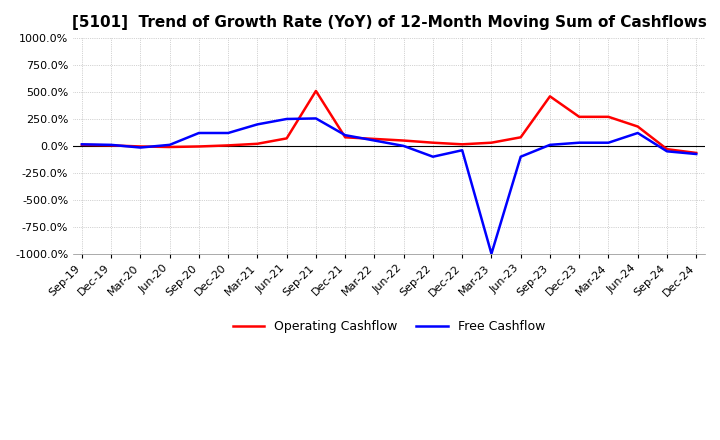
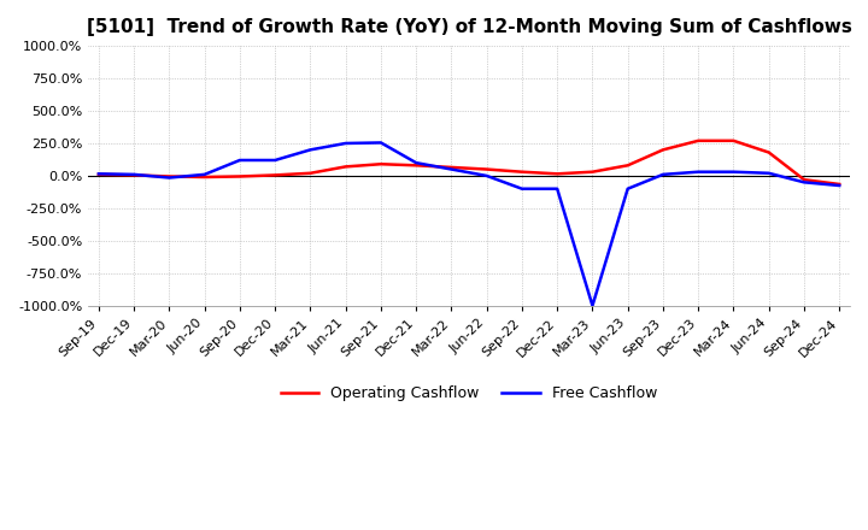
Operating Cashflow/Sep-21: 510% -> 90%
Free Cashflow/Dec-22: -40% -> -100%
Operating Cashflow/Sep-23: 460% -> 200%
Free Cashflow/Jun-24: 120% -> 20%
